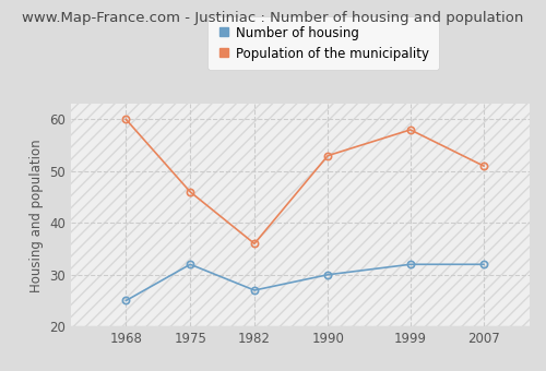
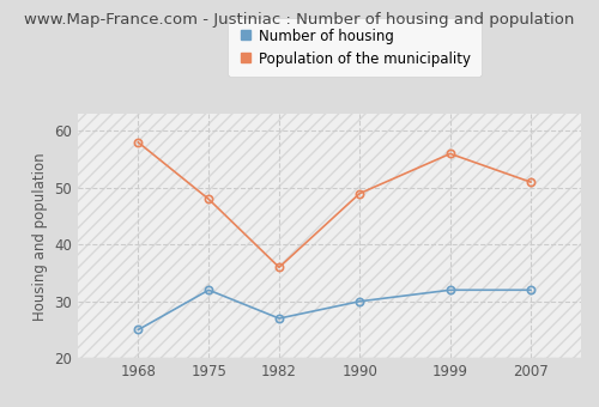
Population of the municipality/1968: 60 -> 58
Population of the municipality/1975: 46 -> 48
Population of the municipality/1990: 53 -> 49
Population of the municipality/1999: 58 -> 56
